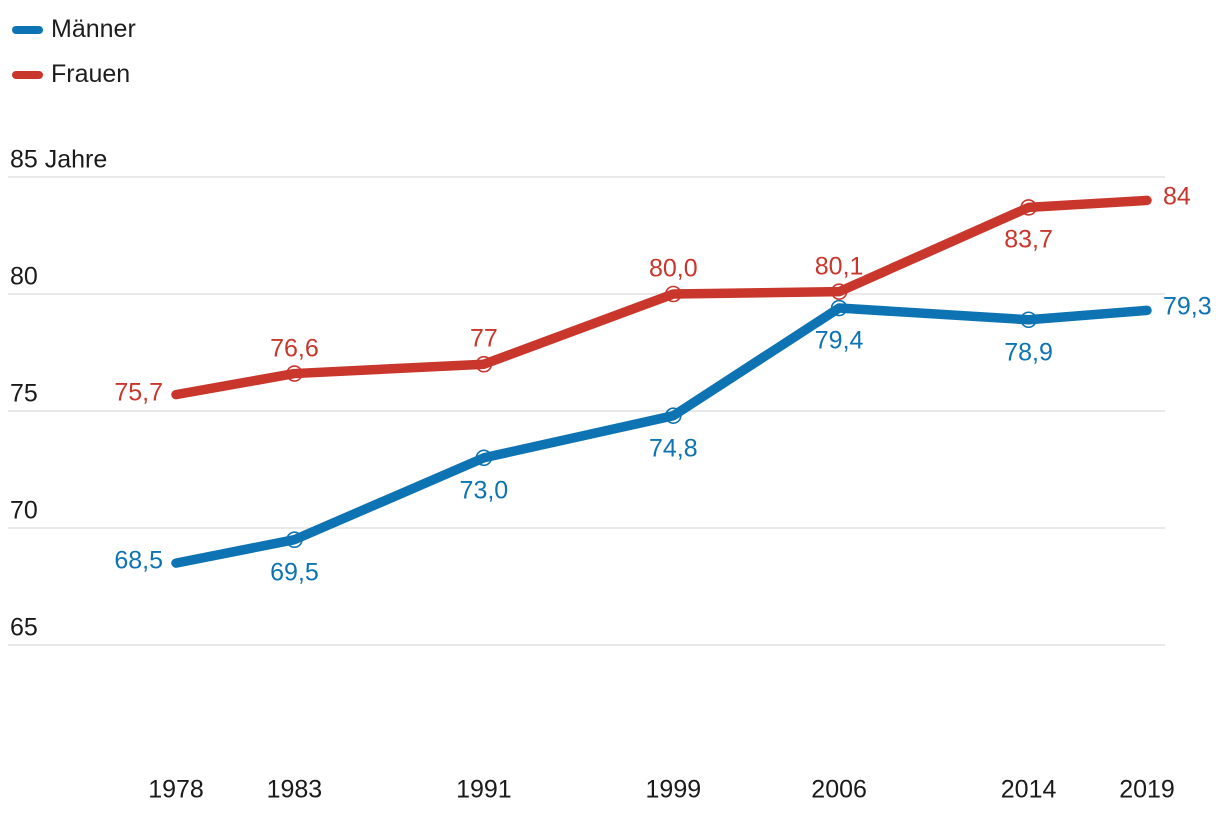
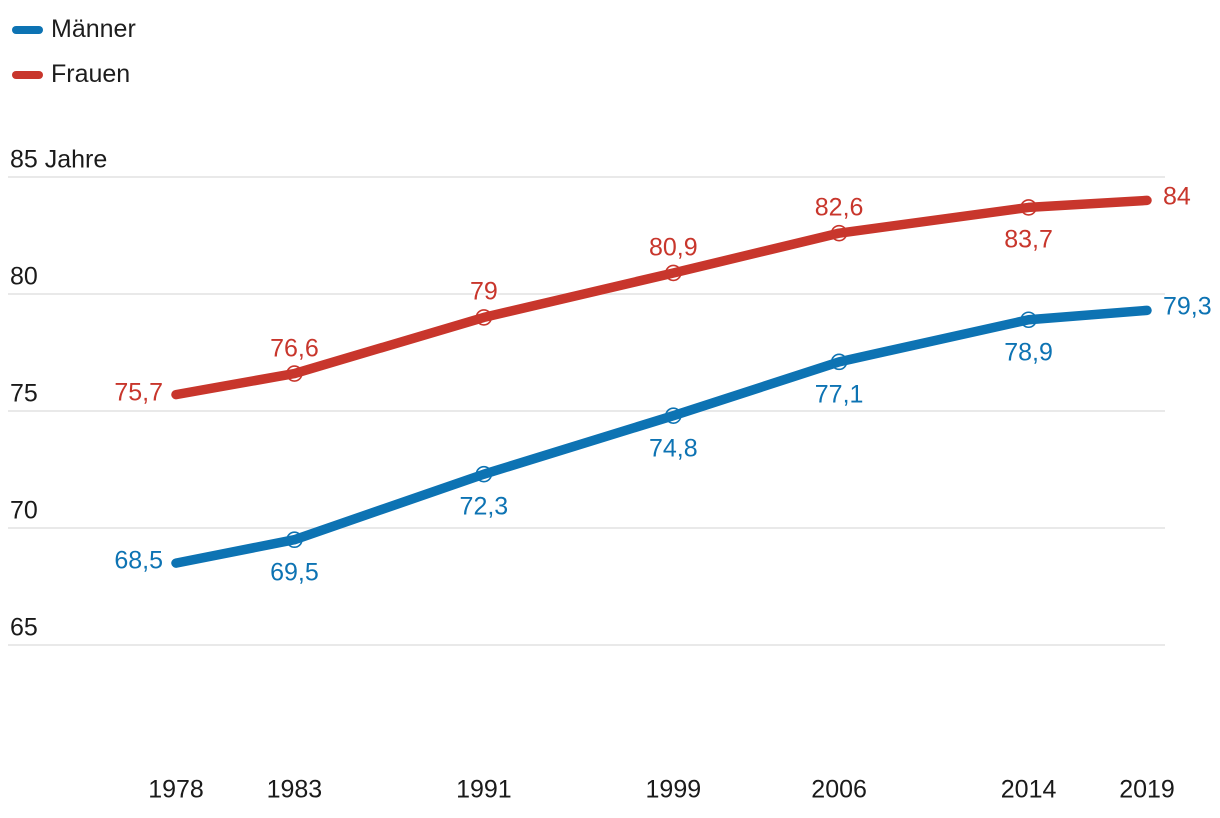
Männer/1991: 73,0 -> 72,3
Frauen/1991: 77 -> 79
Frauen/1999: 80,0 -> 80,9
Männer/2006: 79,4 -> 77,1
Frauen/2006: 80,1 -> 82,6
